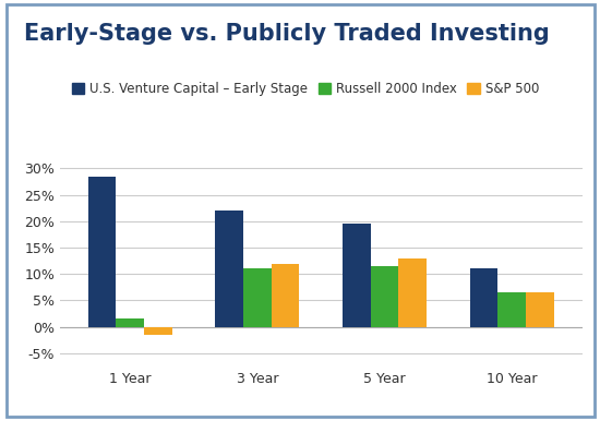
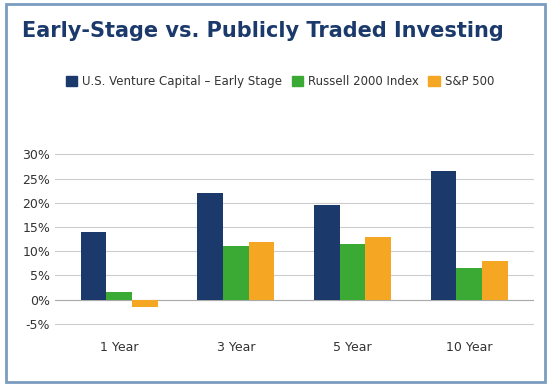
U.S. Venture Capital – Early Stage/1 Year: 28.5% -> 14.0%
U.S. Venture Capital – Early Stage/10 Year: 11.0% -> 26.5%
S&P 500/10 Year: 6.5% -> 8.0%
